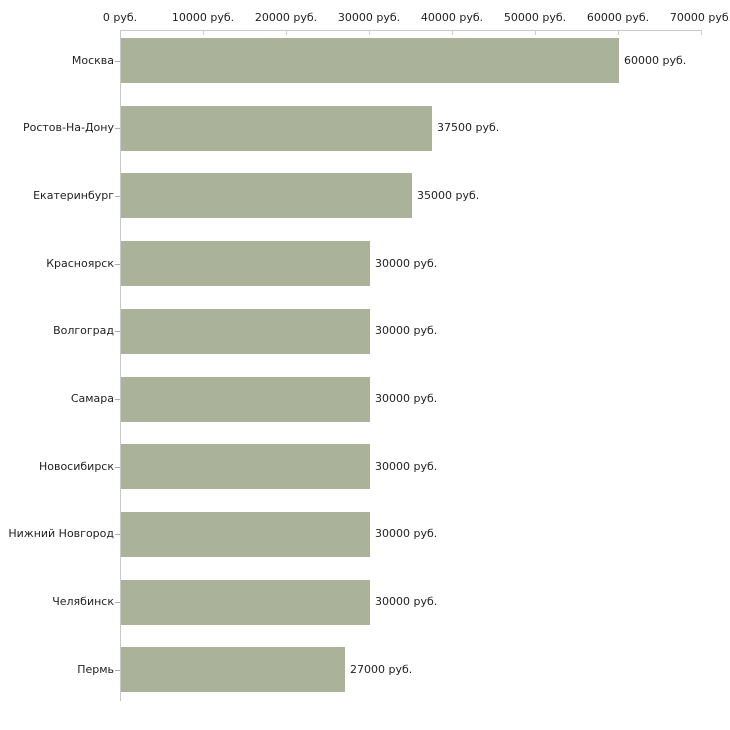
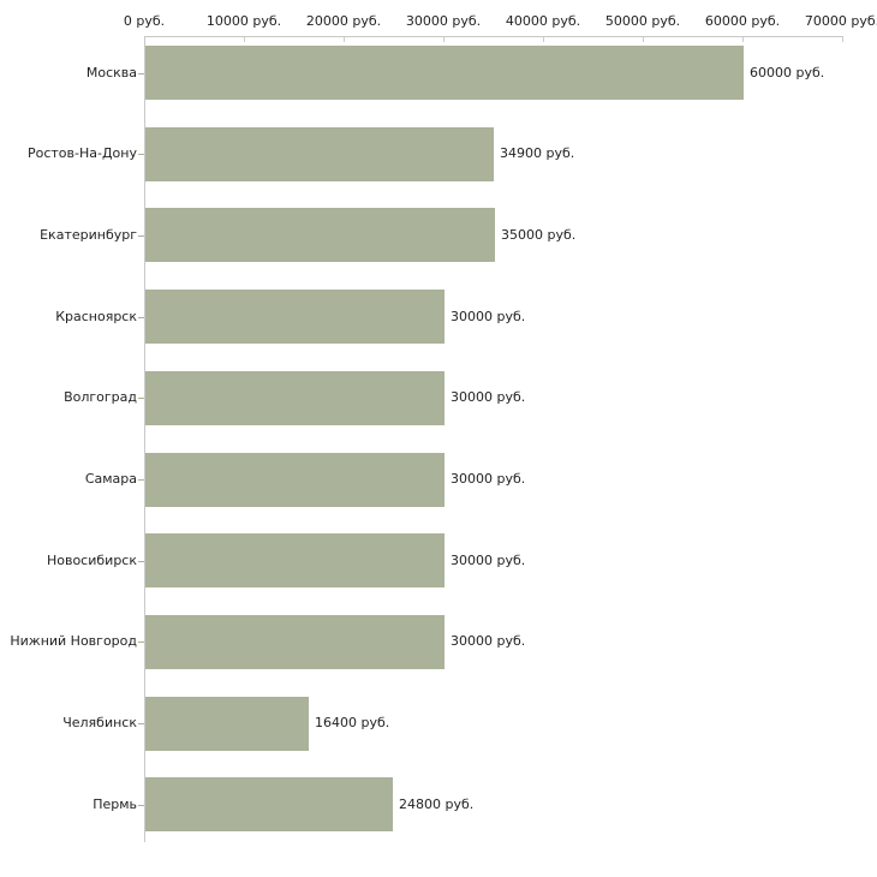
Ростов-На-Дону: 37500 -> 34900
Челябинск: 30000 -> 16400
Пермь: 27000 -> 24800
